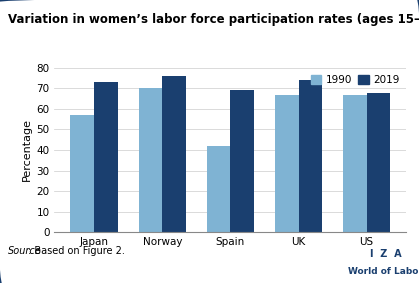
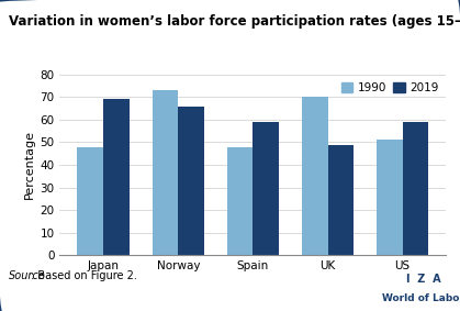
1990/Japan: 57 -> 48
2019/Japan: 73 -> 69
1990/Norway: 70 -> 73
2019/Norway: 76 -> 66
1990/Spain: 42 -> 48
2019/Spain: 69 -> 59
1990/UK: 67 -> 70
2019/UK: 74 -> 49
1990/US: 67 -> 51
2019/US: 68 -> 59
